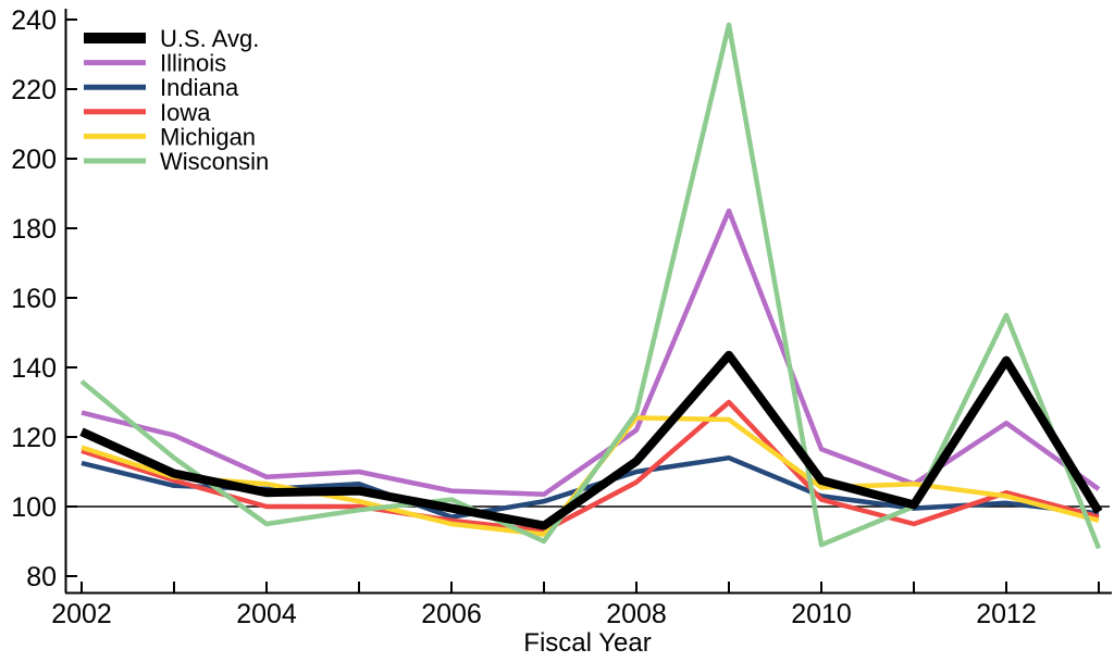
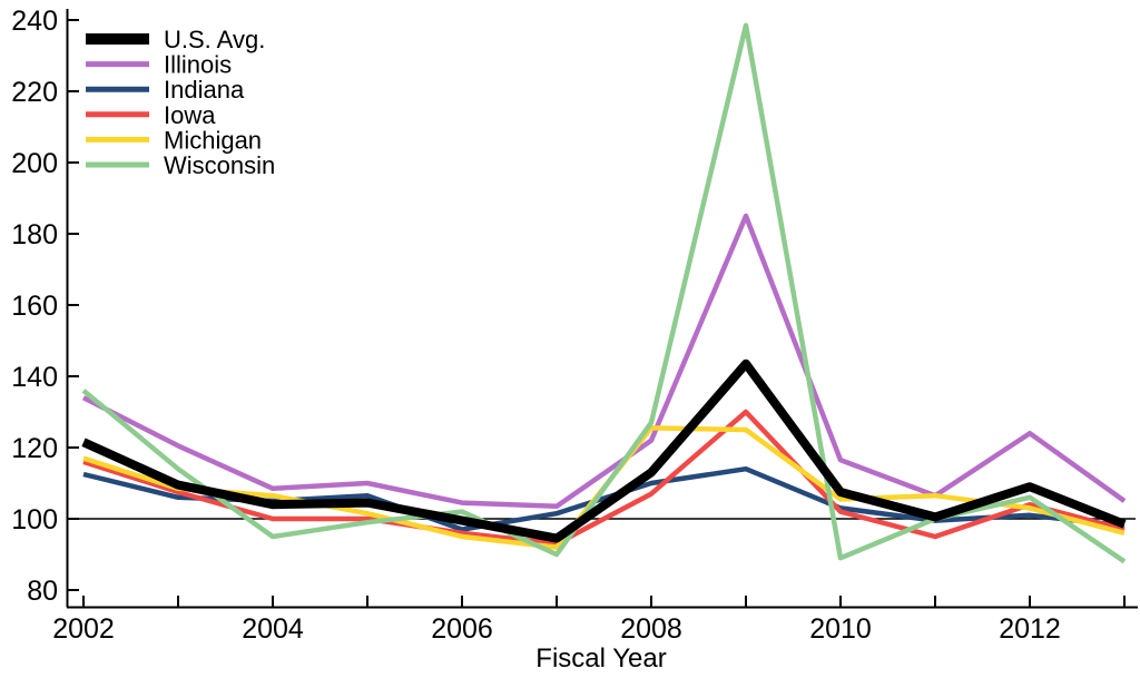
Illinois/2002: 127 -> 134
U.S. Avg./2012: 142 -> 109
Wisconsin/2012: 155 -> 106
